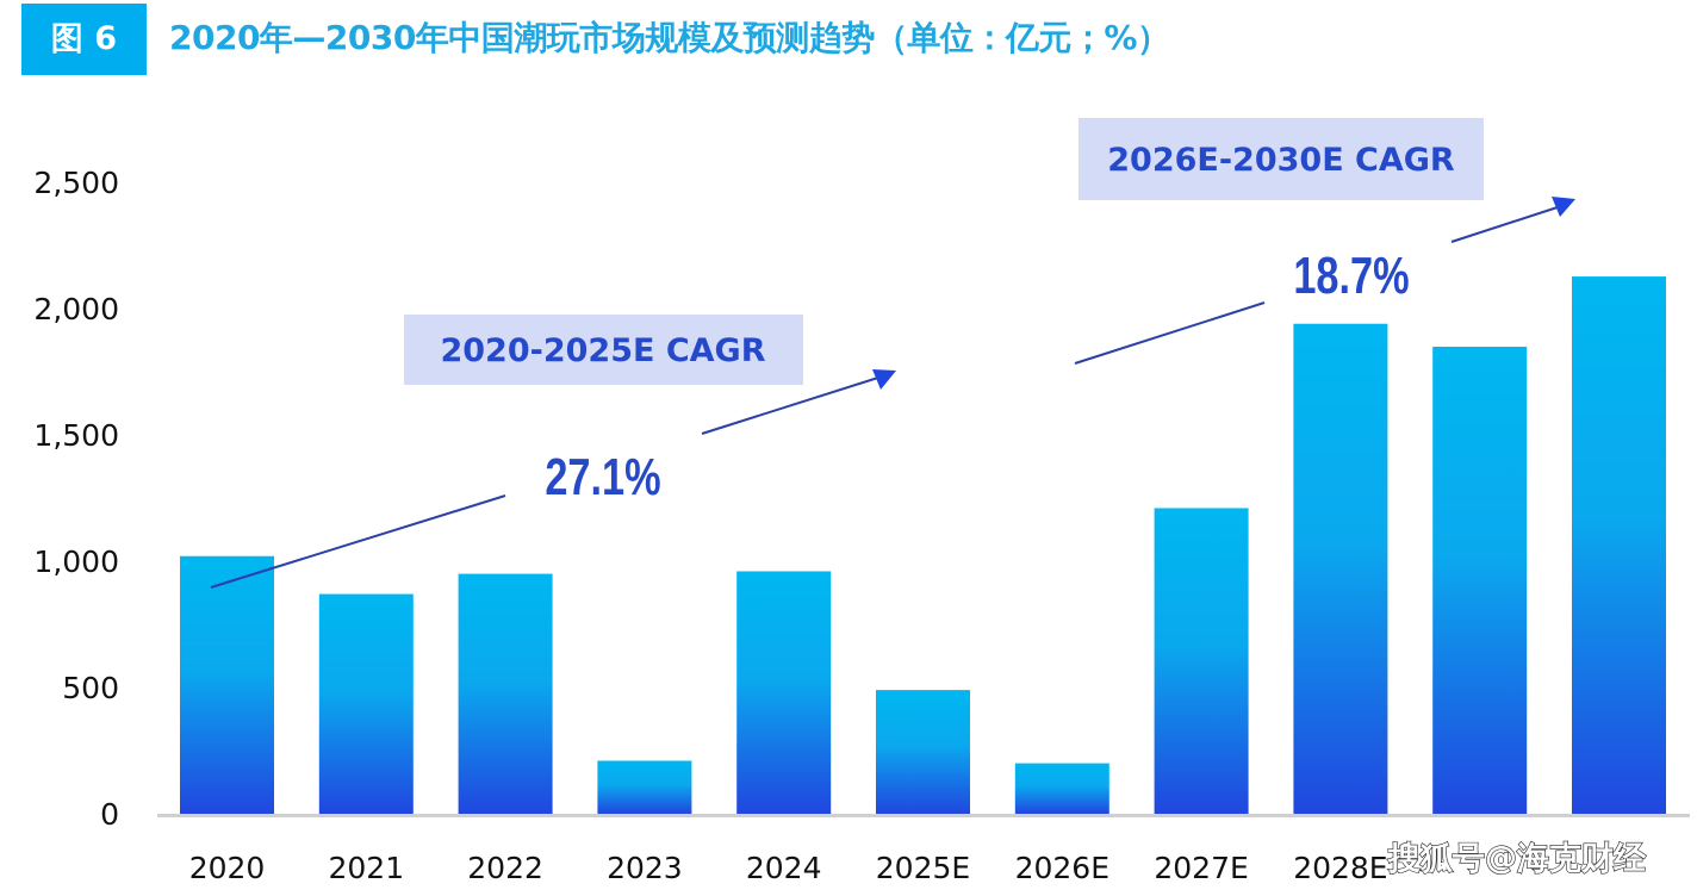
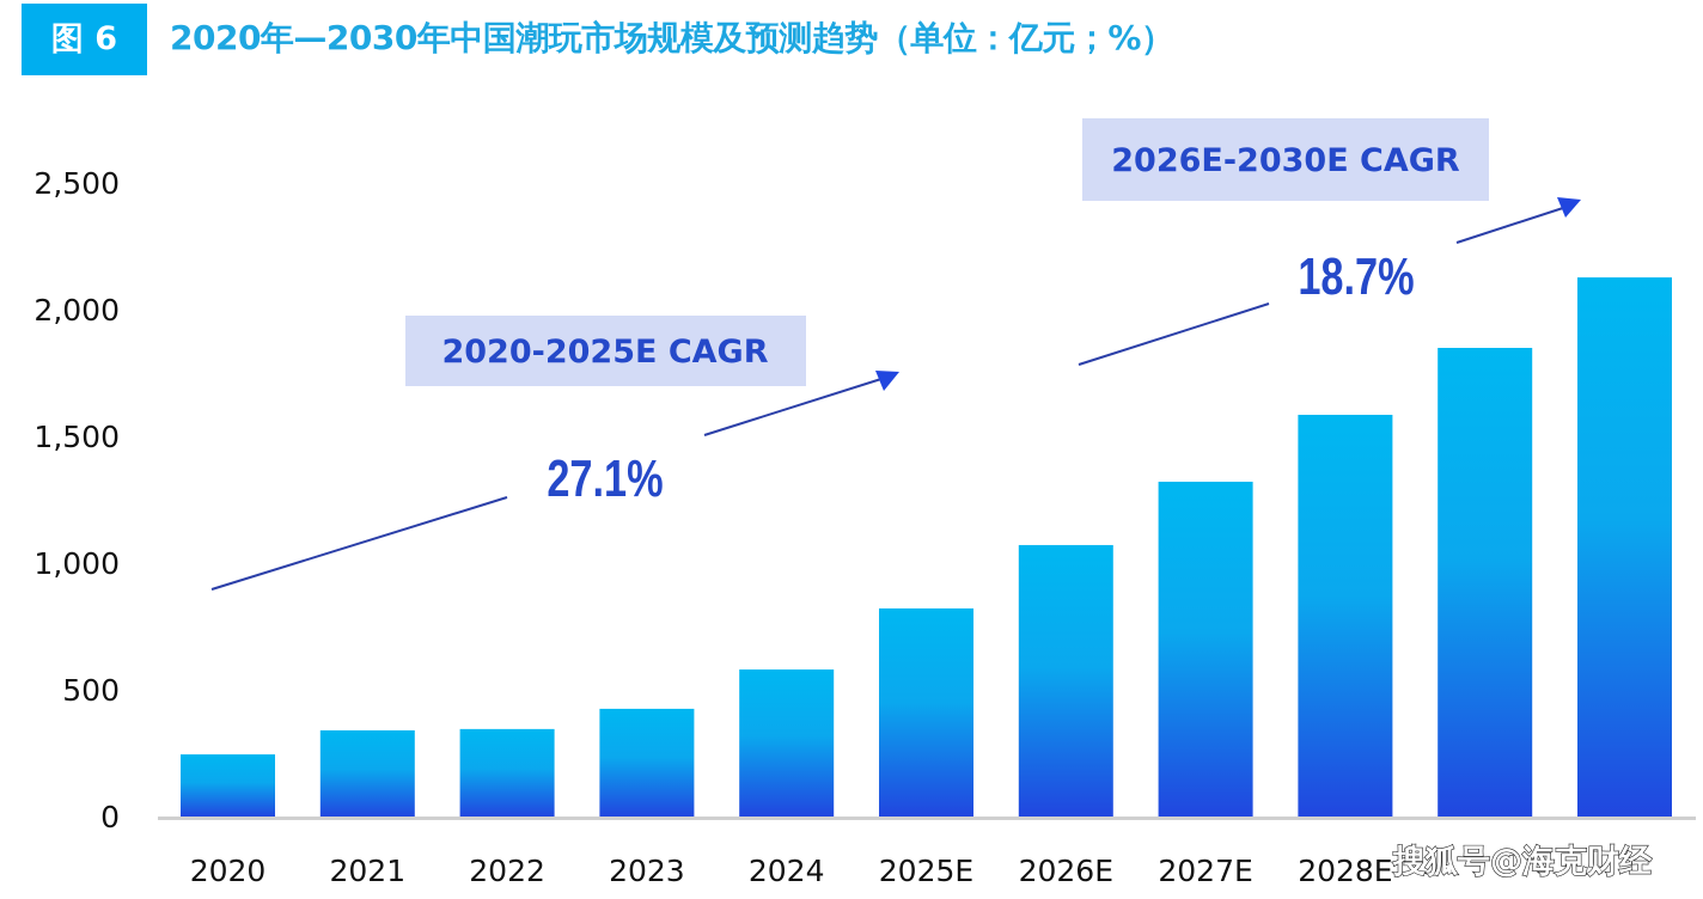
2020: 1020 -> 240
2021: 870 -> 340
2022: 950 -> 340
2023: 210 -> 420
2024: 960 -> 580
2025E: 490 -> 820
2026E: 200 -> 1070
2027E: 1210 -> 1320
2028E: 1940 -> 1580
